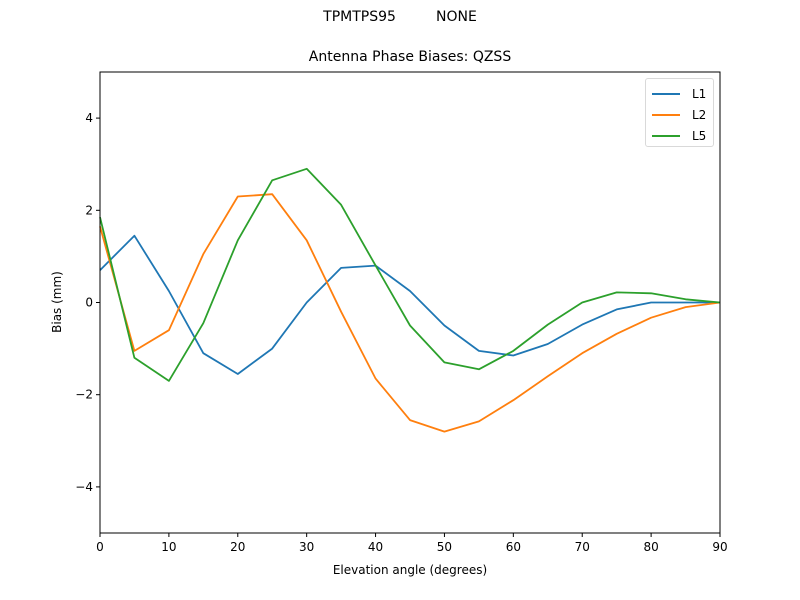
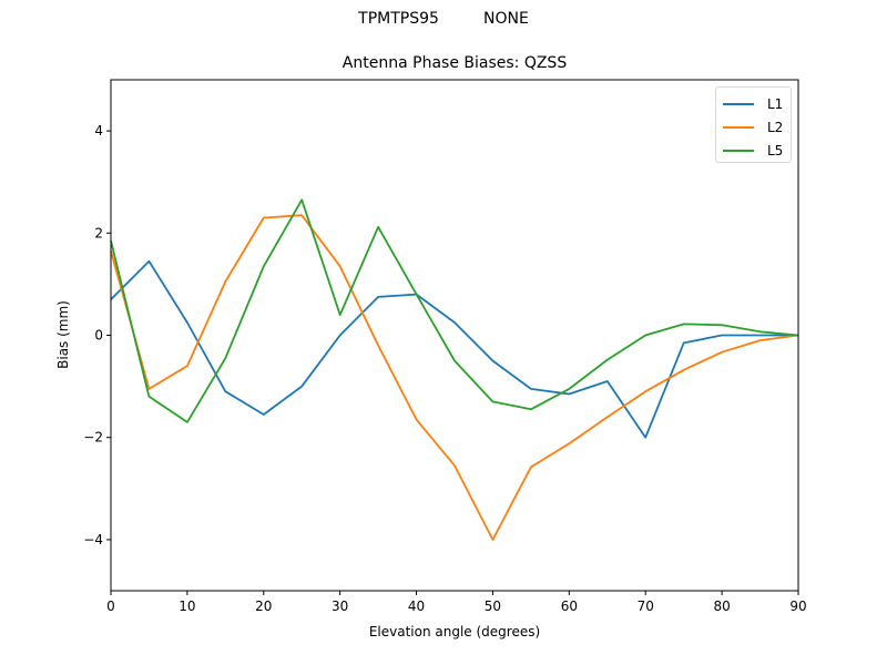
L5/30: 2.9 -> 0.4
L2/50: -2.8 -> -4.0
L1/70: -0.5 -> -2.0
